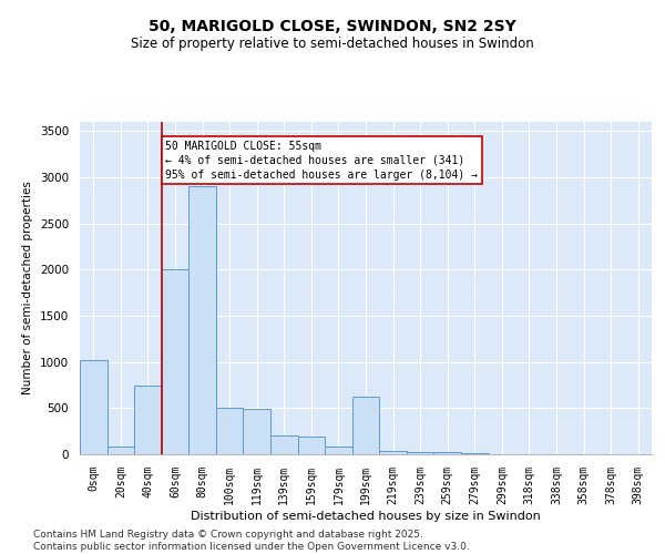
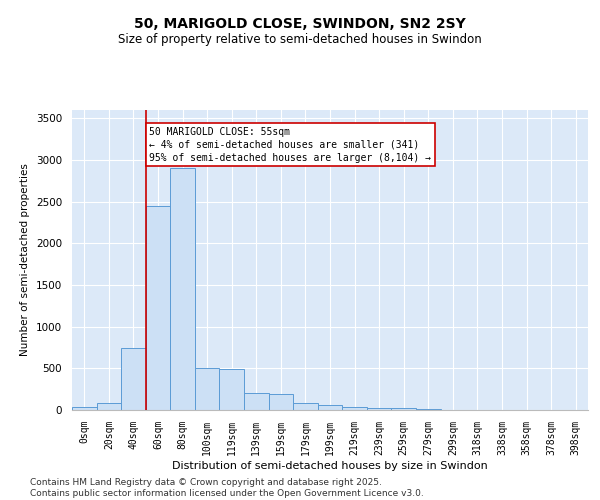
0sqm: 1020 -> 40
60sqm: 2000 -> 2450
199sqm: 620 -> 60
